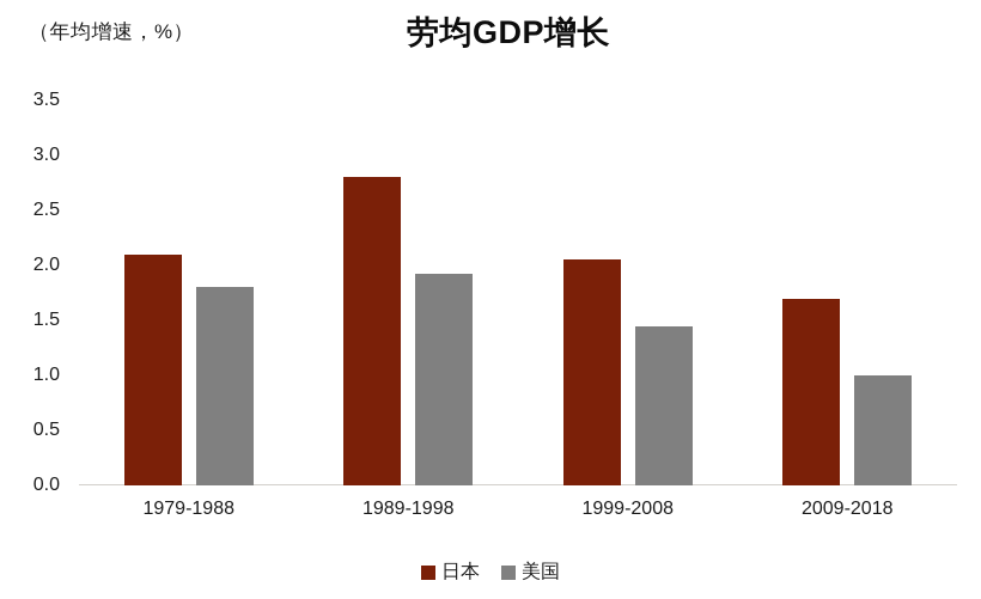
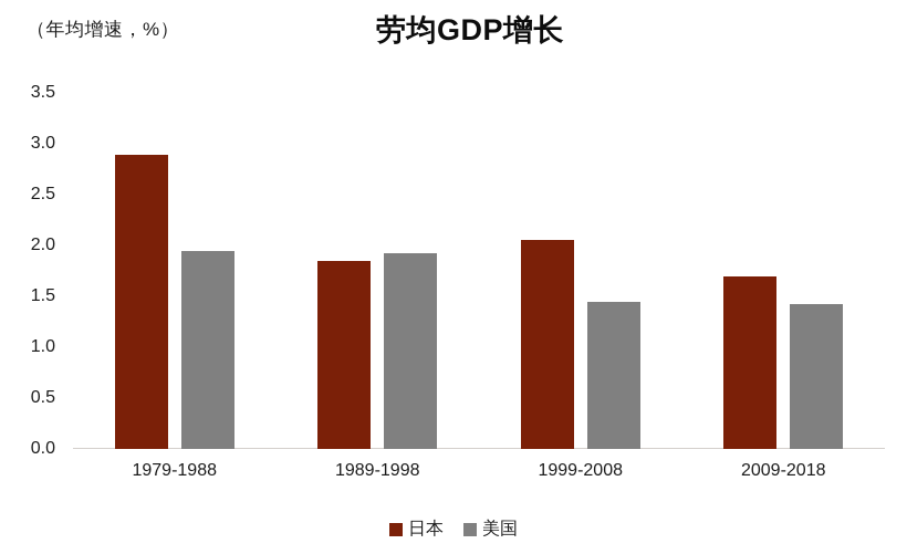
日本/1979-1988: 2.1 -> 2.9
美国/1979-1988: 1.8 -> 1.9
日本/1989-1998: 2.8 -> 1.9
美国/2009-2018: 1.0 -> 1.4
